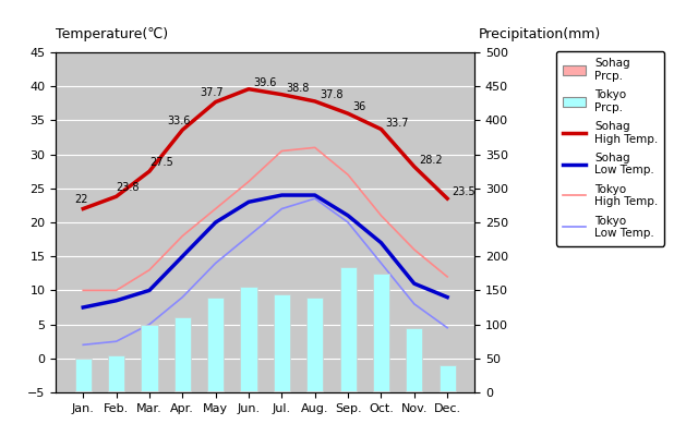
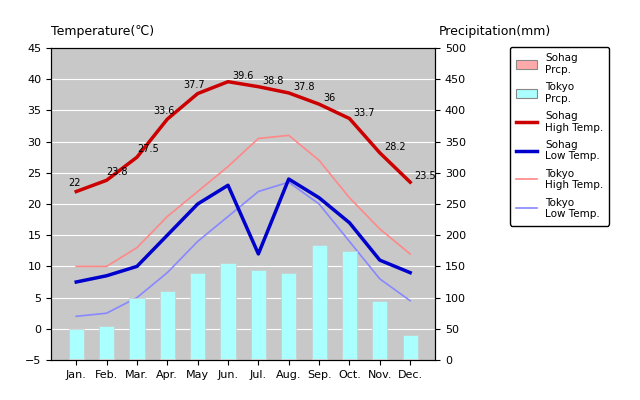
Sohag Low Temp./Jul.: 24.0 -> 12.0
